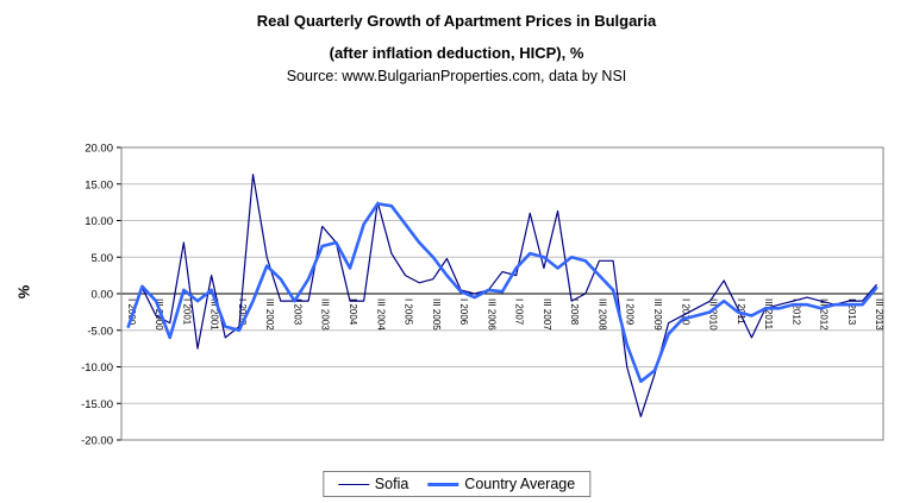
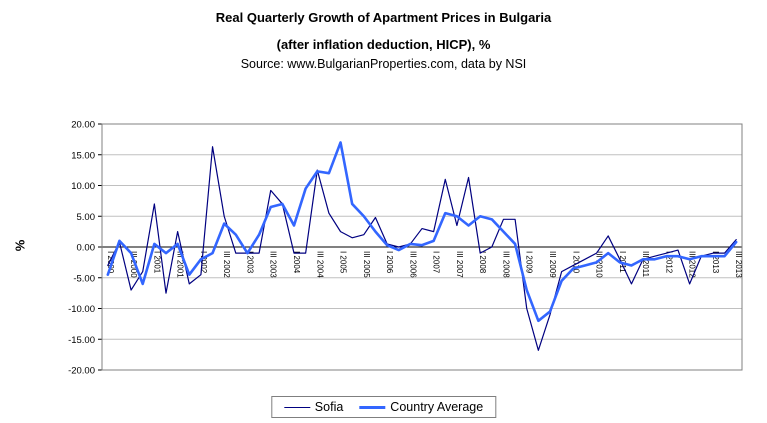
Sofia/I 2000: -4 -> -3
Sofia/III 2000: -3 -> -7
Country Average/I 2002: -5 -> -2
Country Average/I 2005: 10 -> 17
Country Average/I 2007: 4 -> 1
Sofia/III 2012: -1 -> -6
